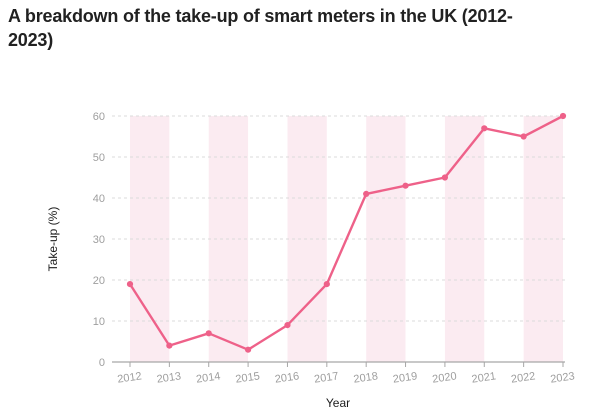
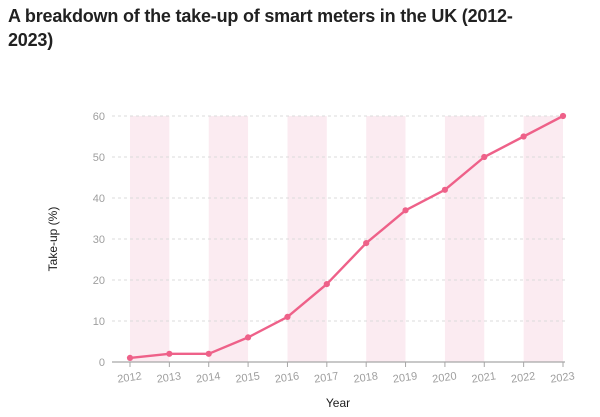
2012: 19 -> 1
2013: 4 -> 2
2014: 7 -> 2
2015: 3 -> 6
2016: 9 -> 11
2018: 41 -> 29
2019: 43 -> 37
2020: 45 -> 42
2021: 57 -> 50
